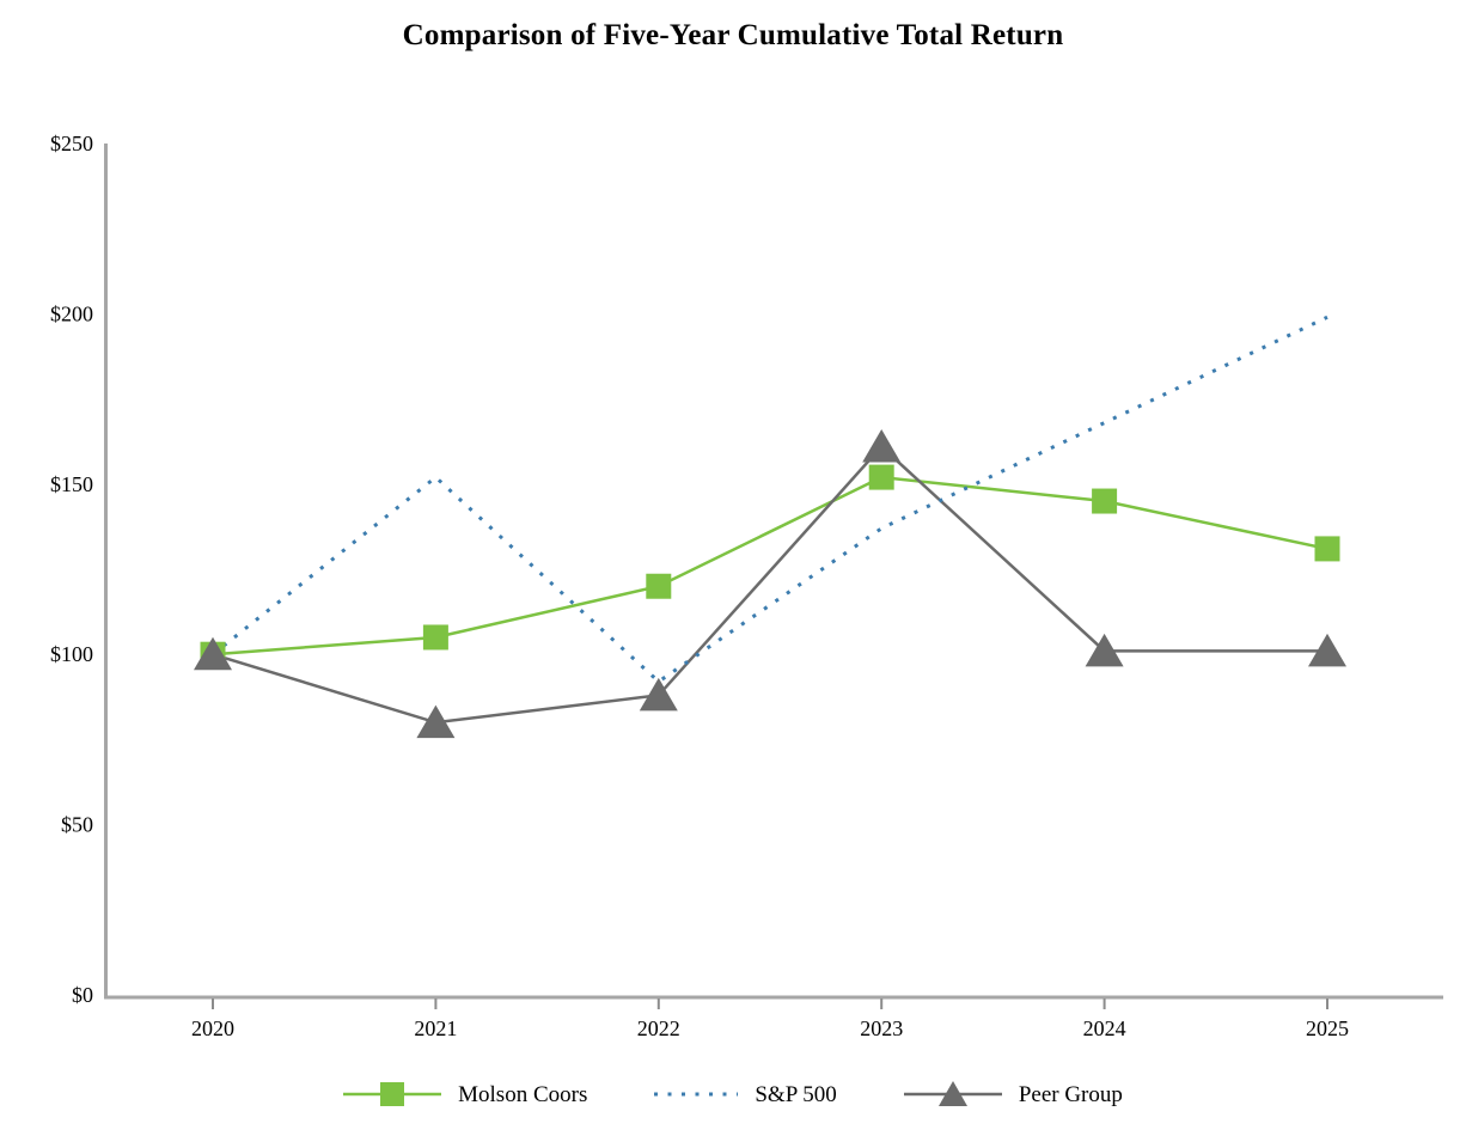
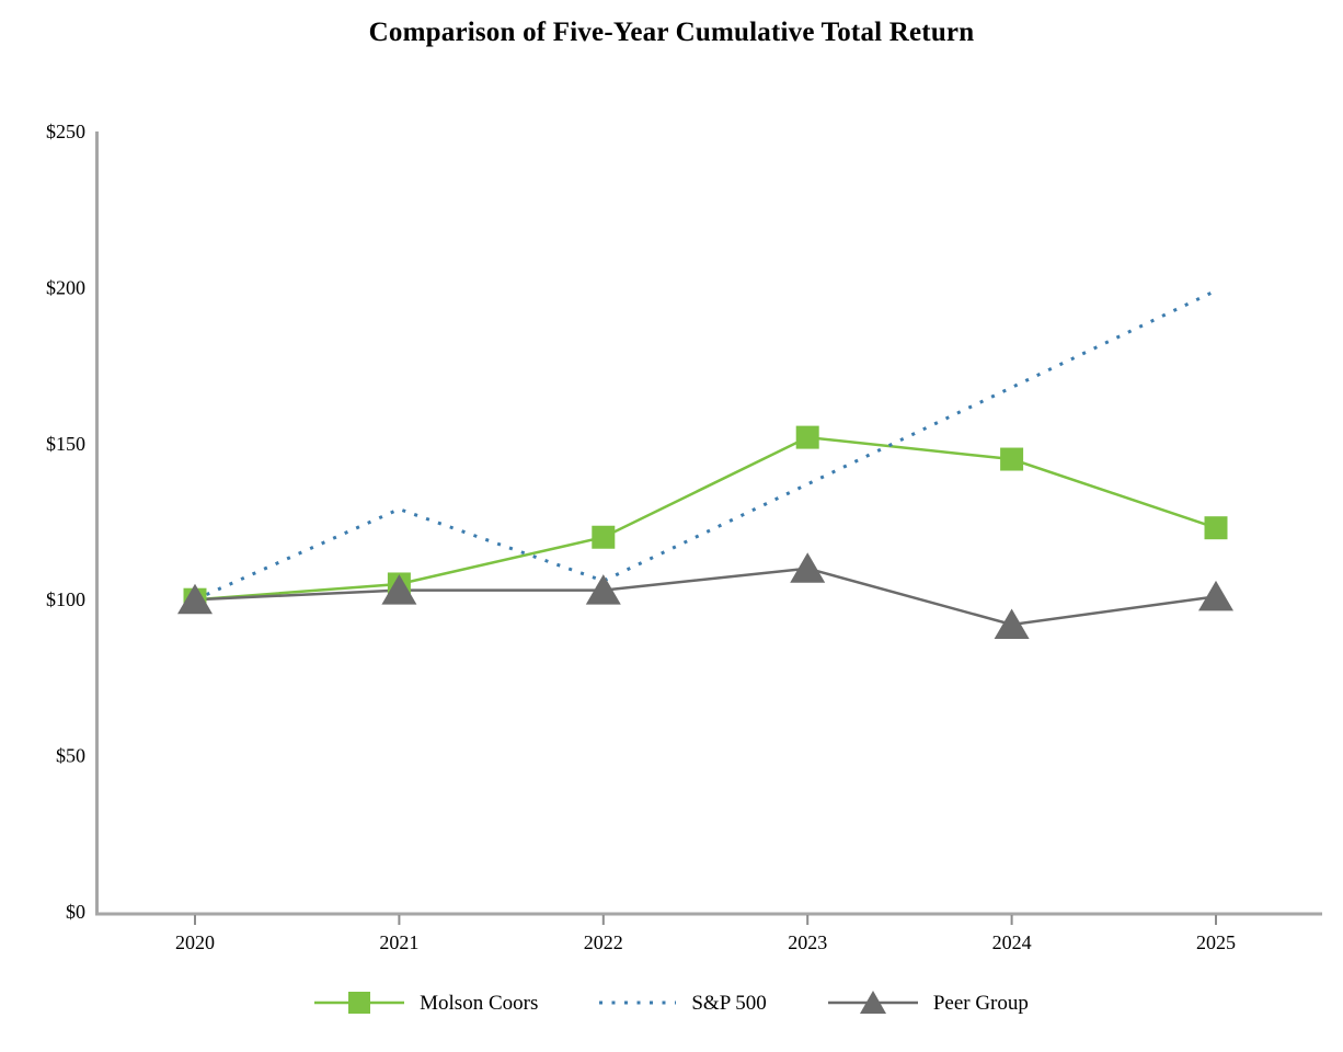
S&P 500/2021: $152 -> $129
Peer Group/2021: $80 -> $103
S&P 500/2022: $92 -> $106
Peer Group/2022: $88 -> $103
Peer Group/2023: $161 -> $110
Peer Group/2024: $101 -> $92
Molson Coors/2025: $131 -> $123
